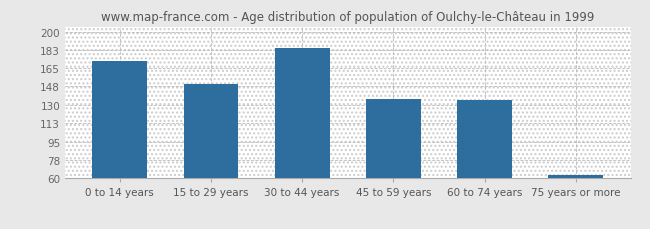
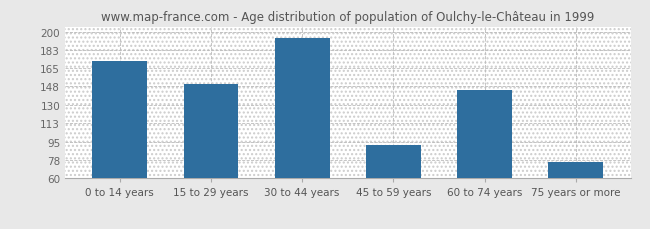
30 to 44 years: 185 -> 194
45 to 59 years: 136 -> 92
60 to 74 years: 135 -> 144
75 years or more: 63 -> 76
